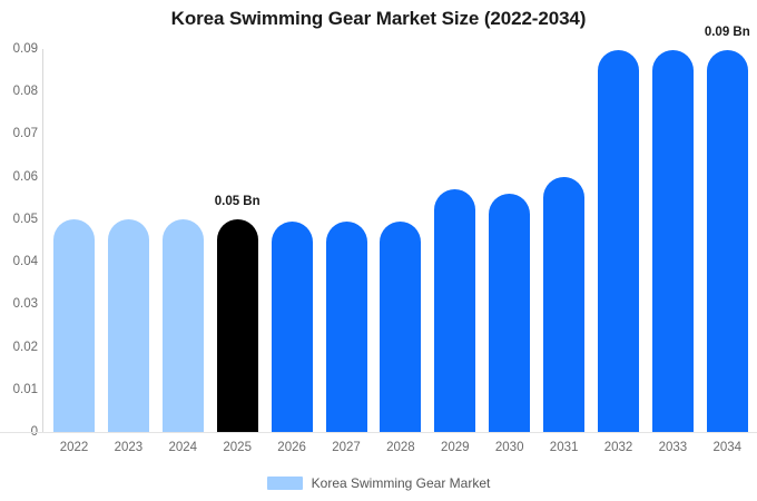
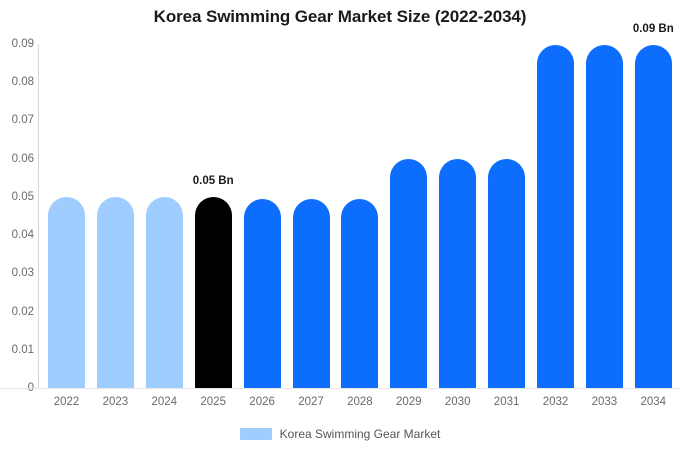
2029: 0.057 -> 0.060
2030: 0.056 -> 0.060
